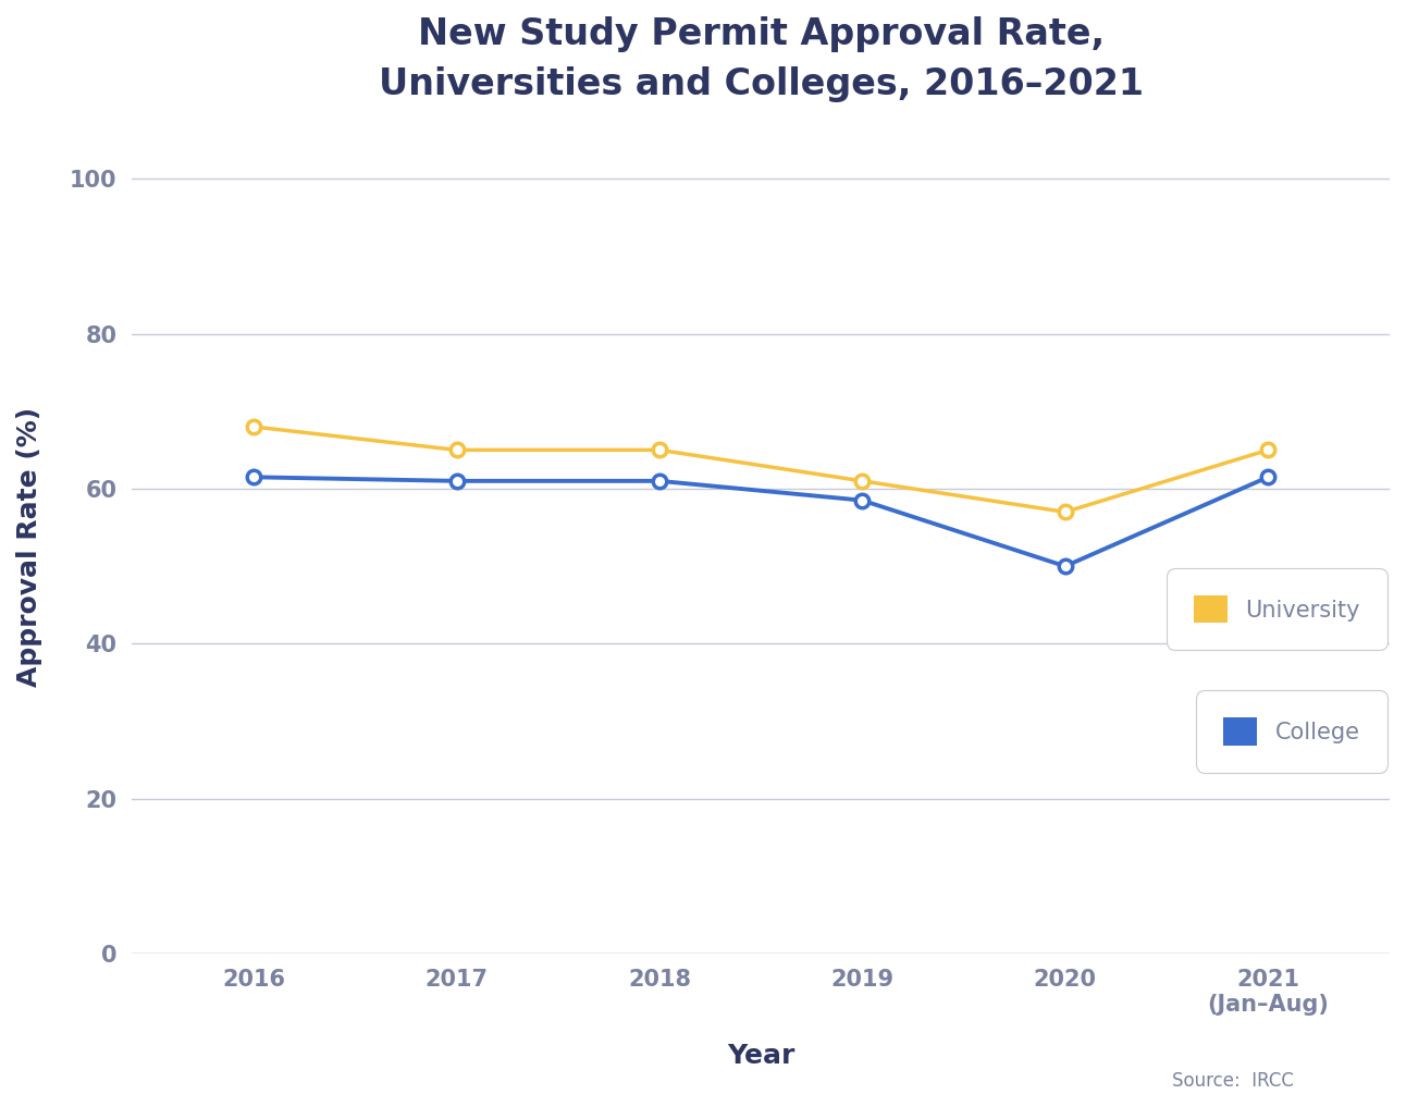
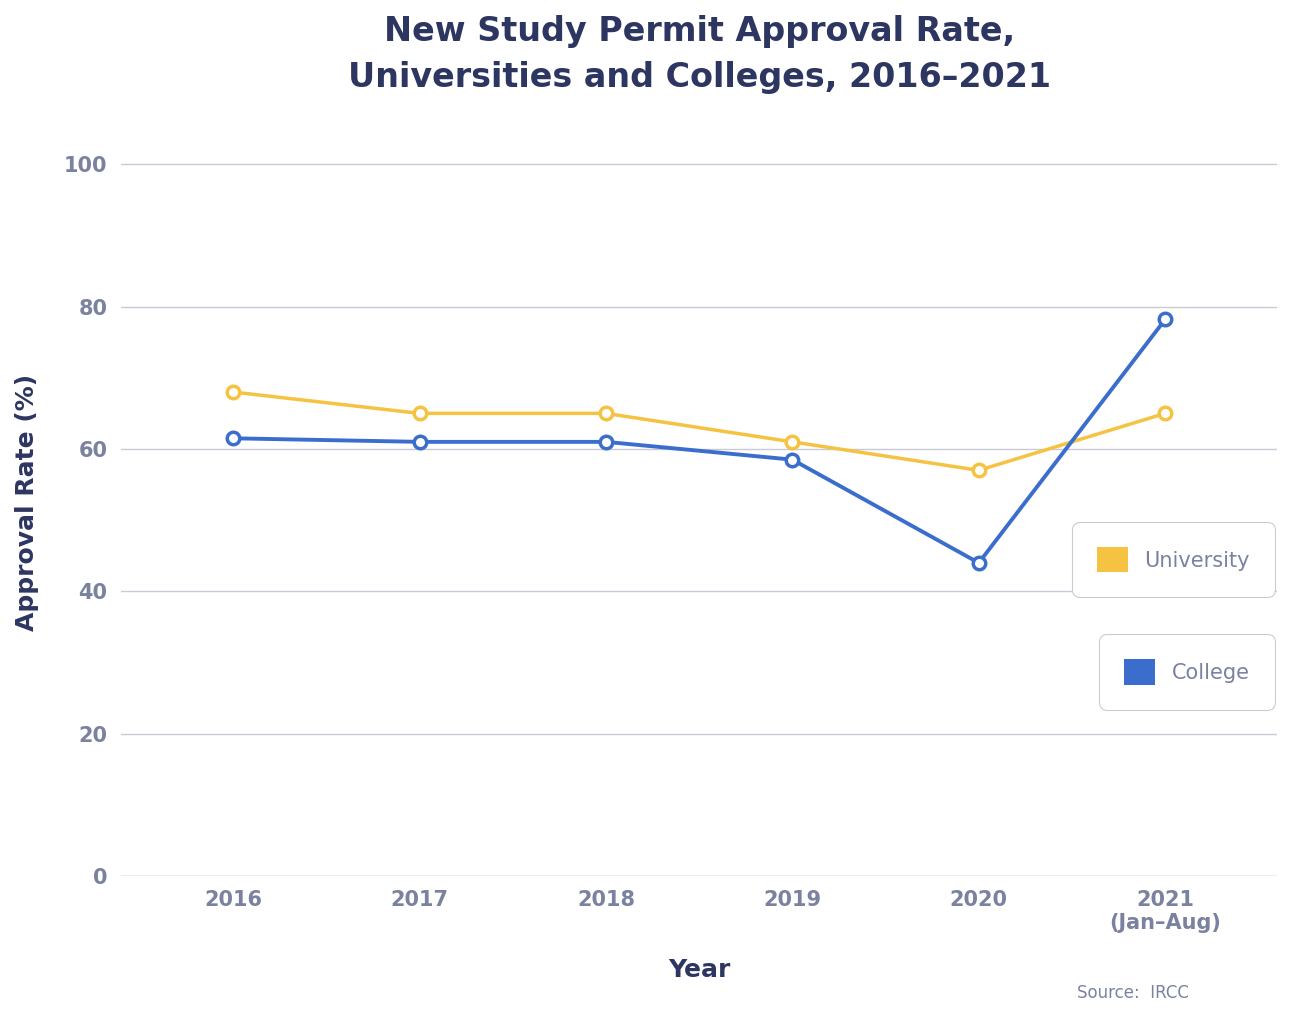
College/2020: 50.0 -> 44.0
College/2021 (Jan–Aug): 61.5 -> 78.2
